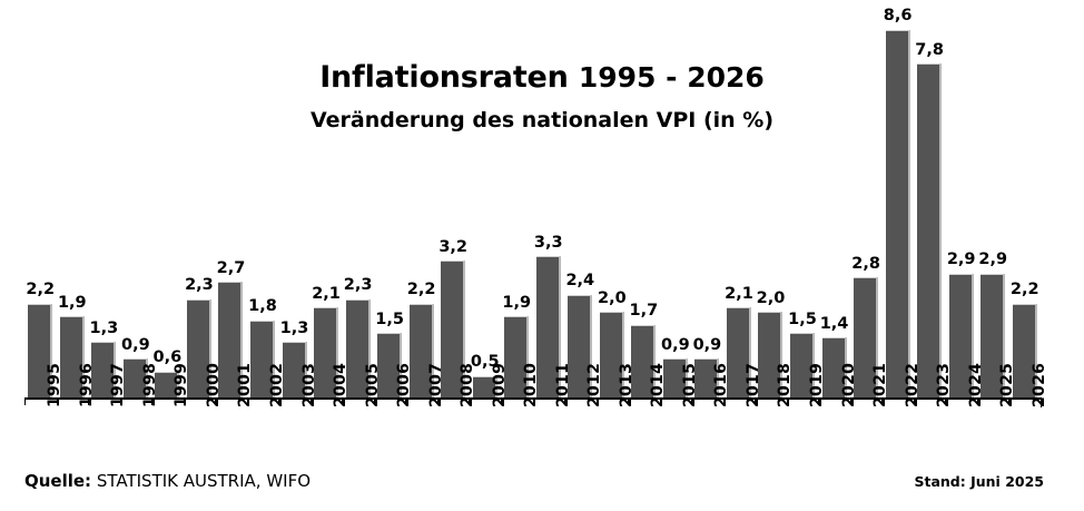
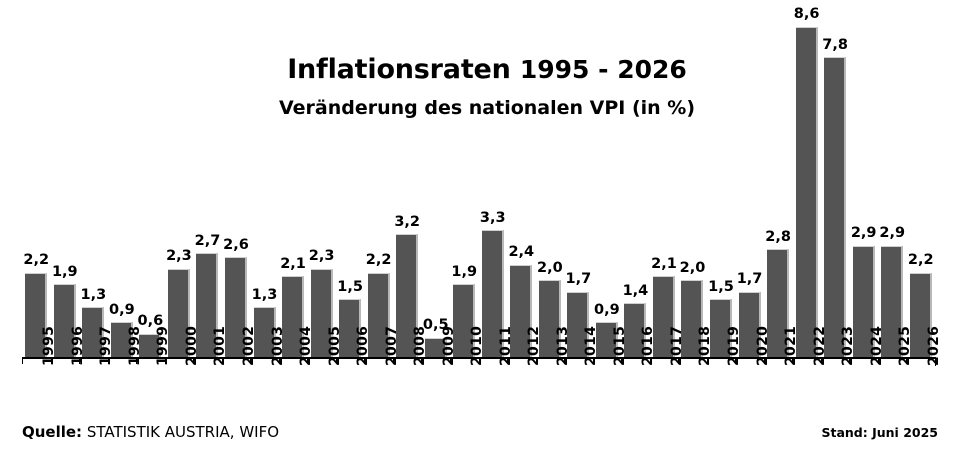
2002: 1,8 -> 2,6
2016: 0,9 -> 1,4
2020: 1,4 -> 1,7
